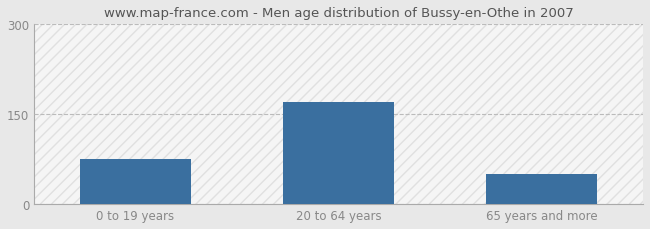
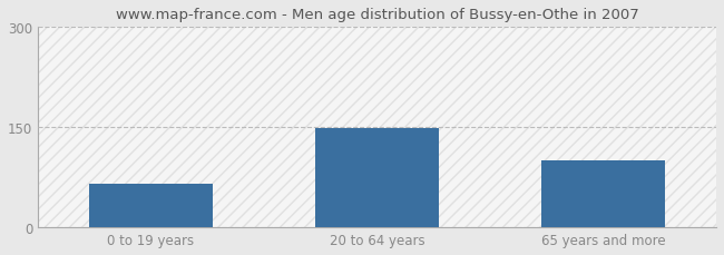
0 to 19 years: 75 -> 66
20 to 64 years: 170 -> 148
65 years and more: 50 -> 100
